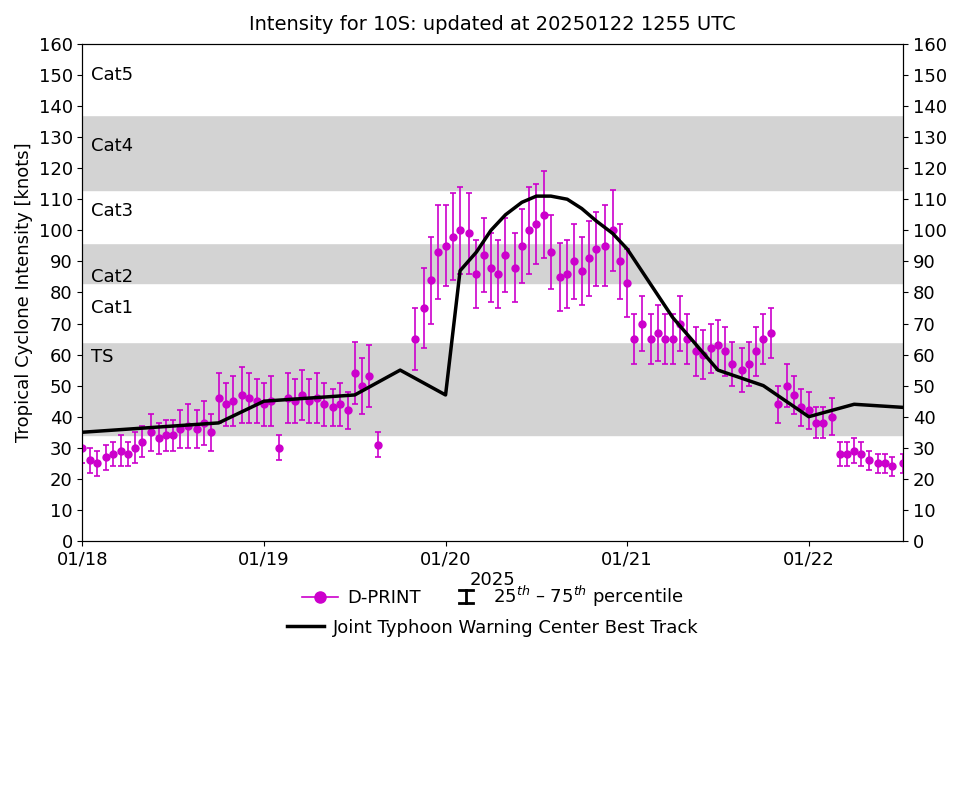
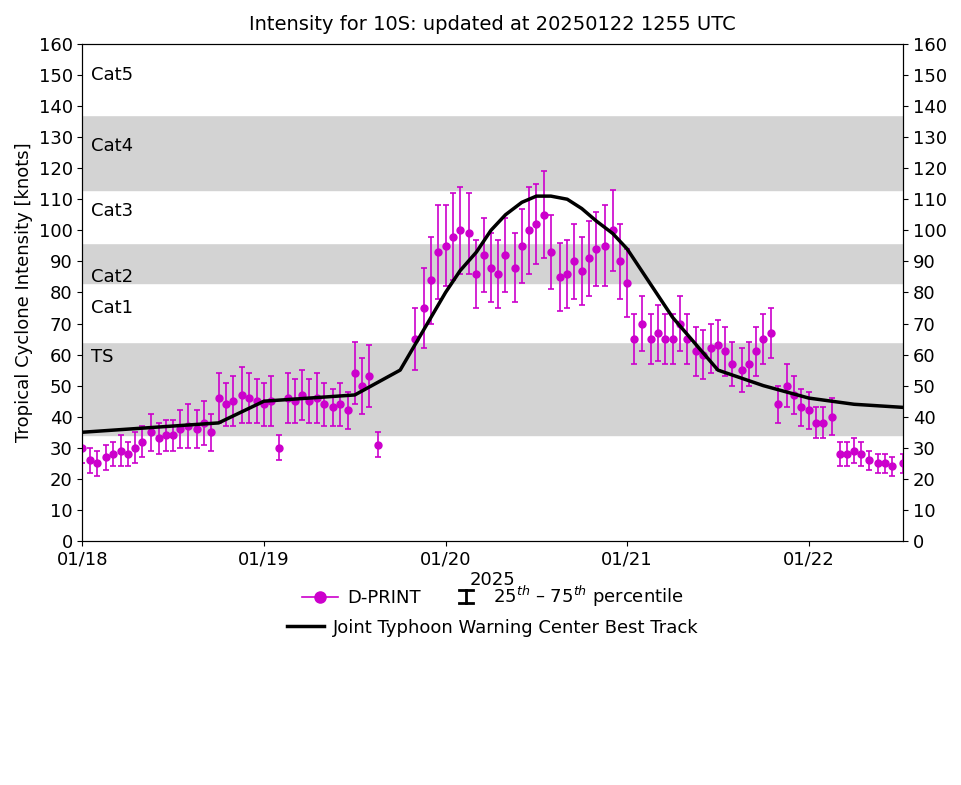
Joint Typhoon Warning Center Best Track/01/20: 47 -> 80
Joint Typhoon Warning Center Best Track/01/22: 40 -> 46
